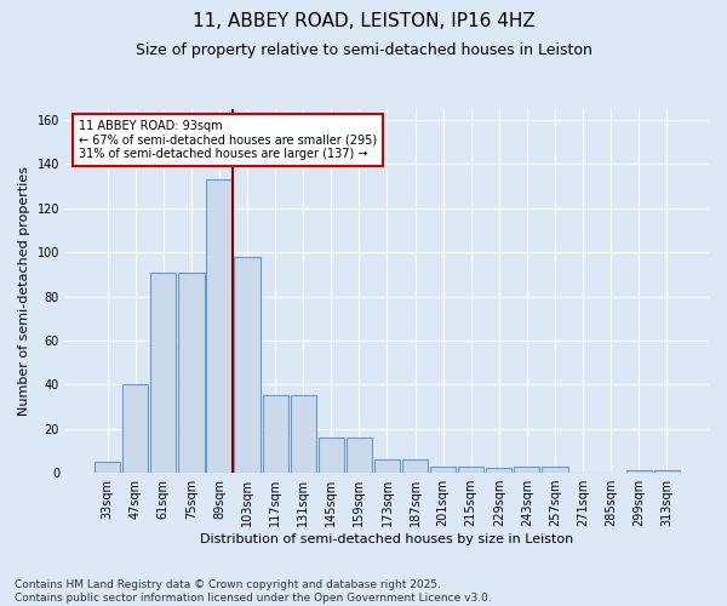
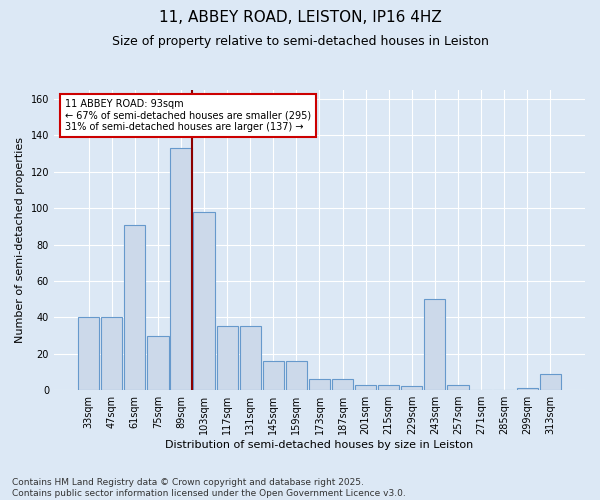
33sqm: 5 -> 40
75sqm: 91 -> 30
243sqm: 3 -> 50
313sqm: 1 -> 9
